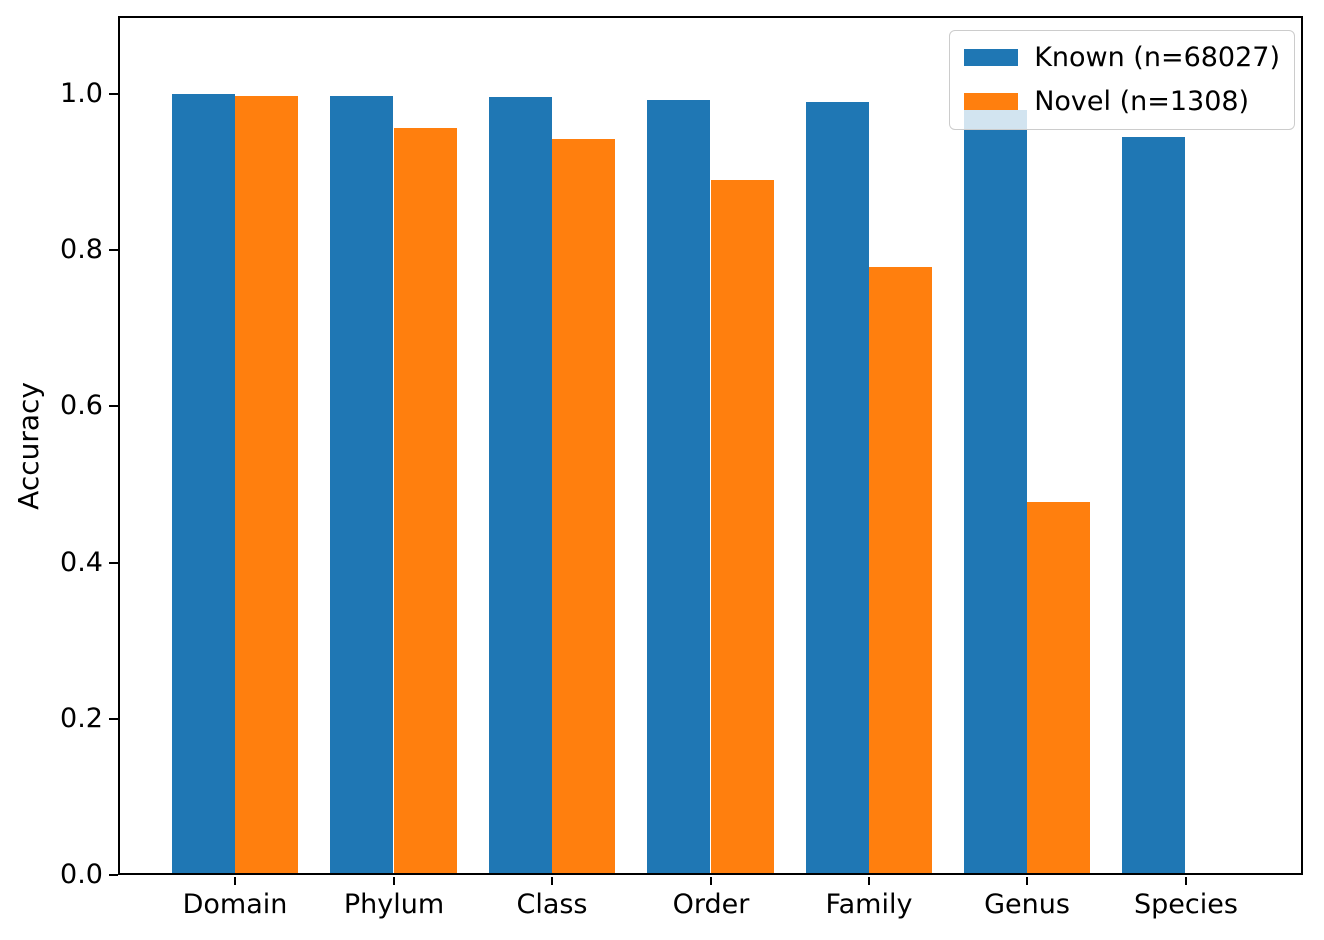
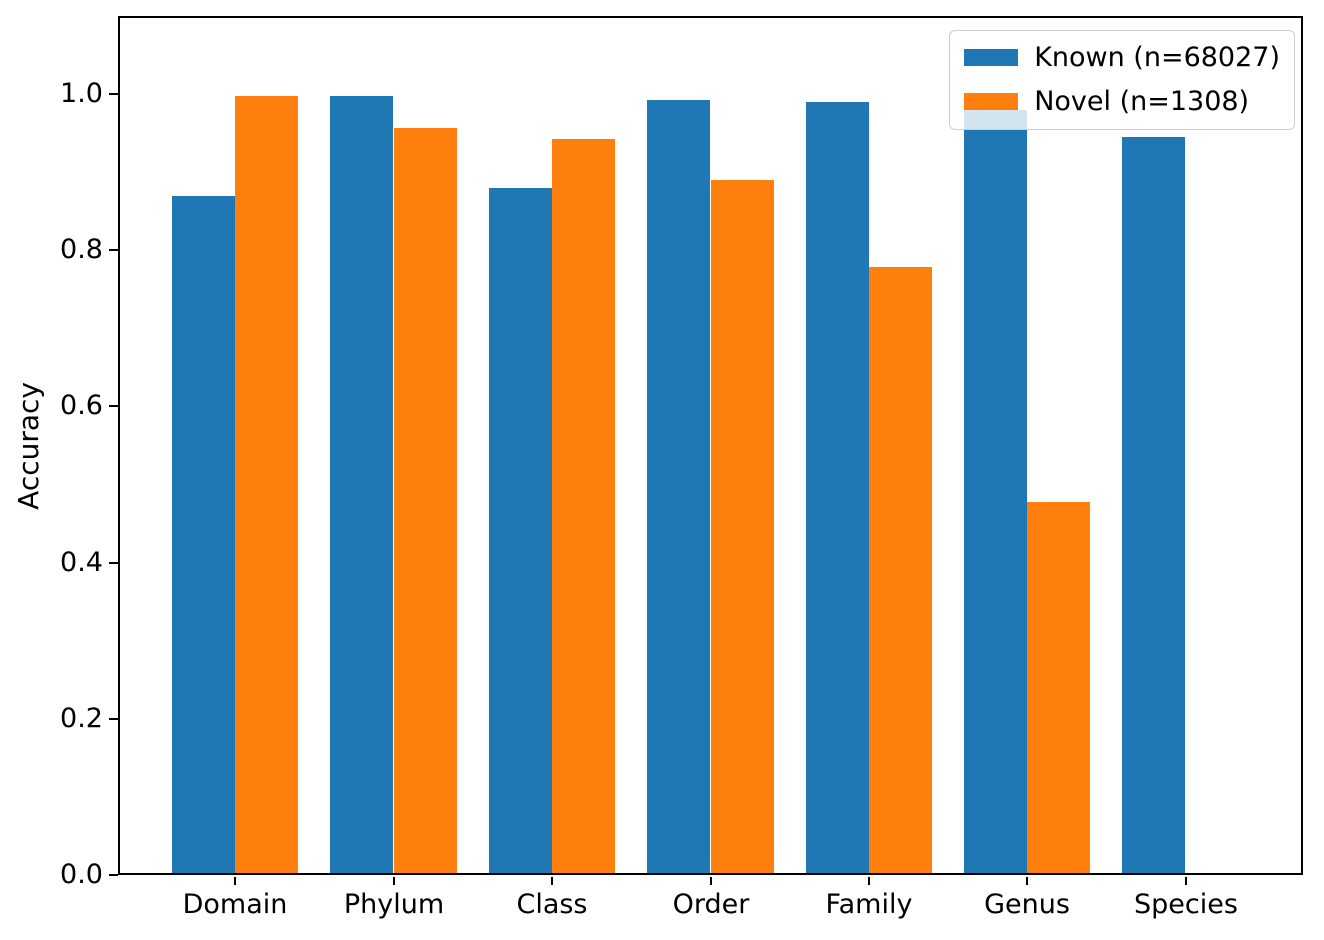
Known (n=68027)/Domain: 1.00 -> 0.87
Known (n=68027)/Class: 1.00 -> 0.88
